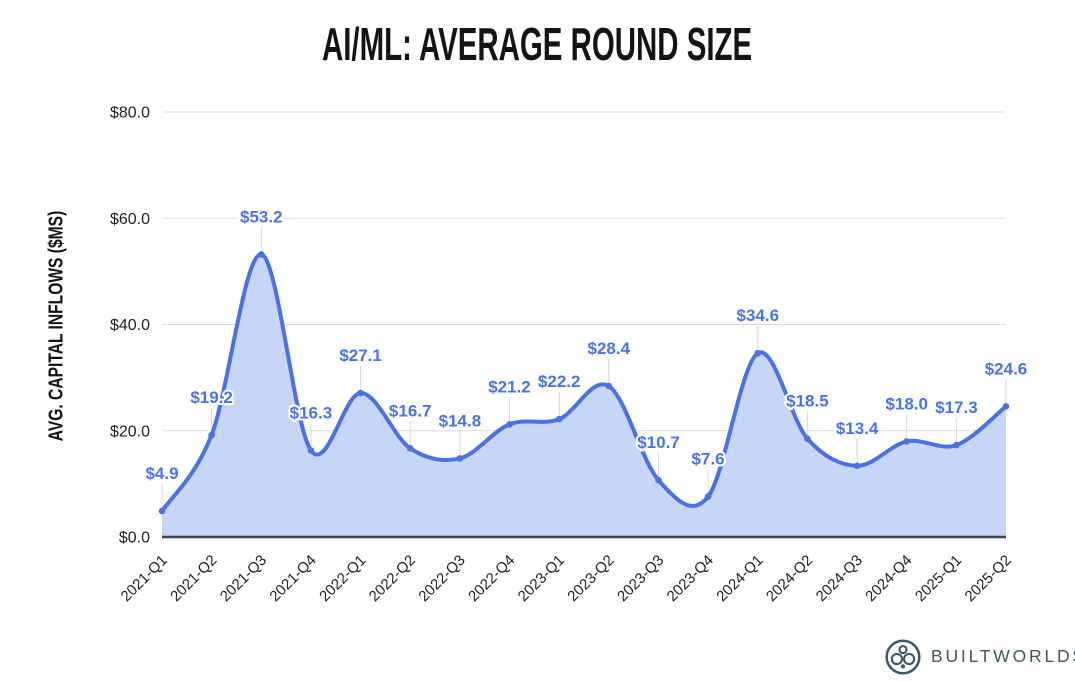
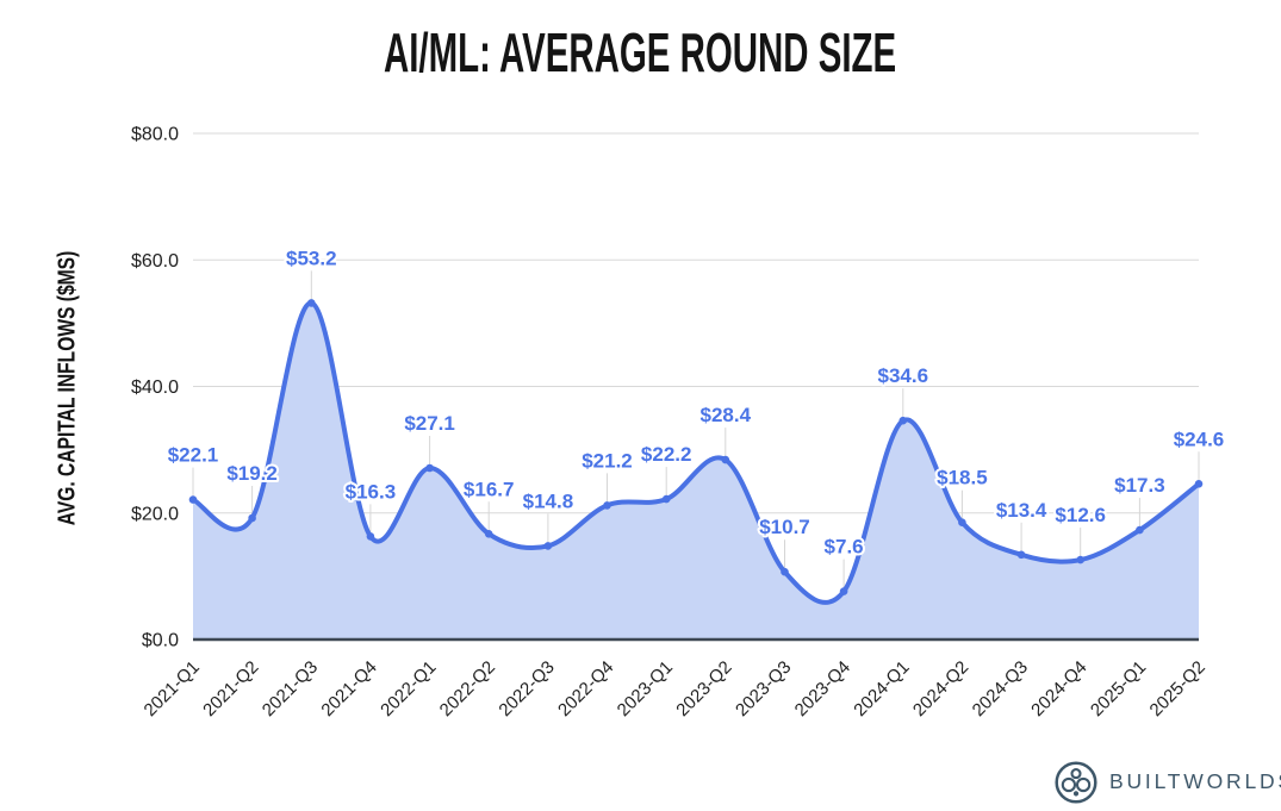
2021-Q1: $4.9 -> $22.1
2024-Q4: $18.0 -> $12.6
